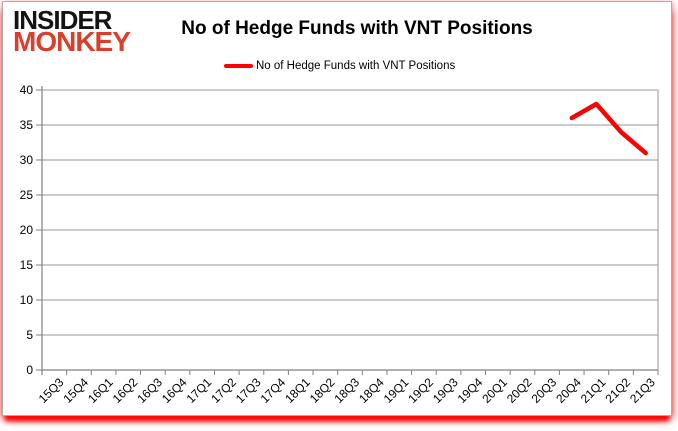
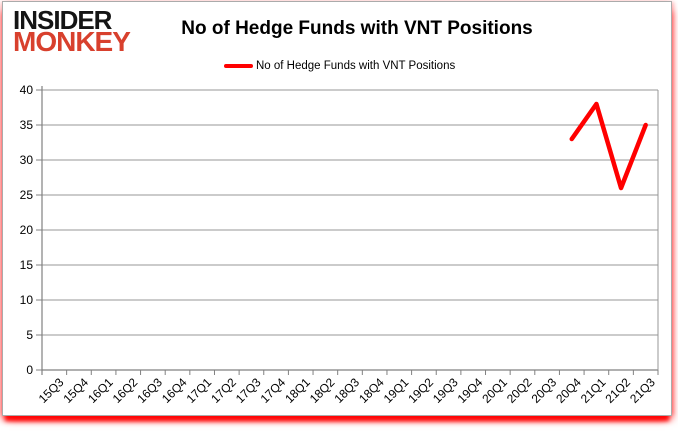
20Q4: 36 -> 33
21Q2: 34 -> 26
21Q3: 31 -> 35
